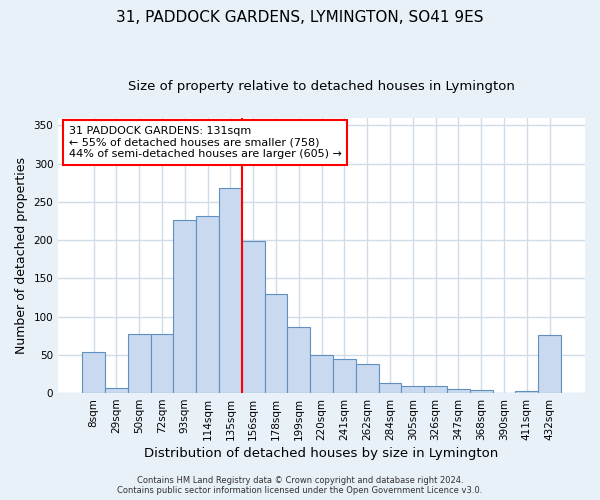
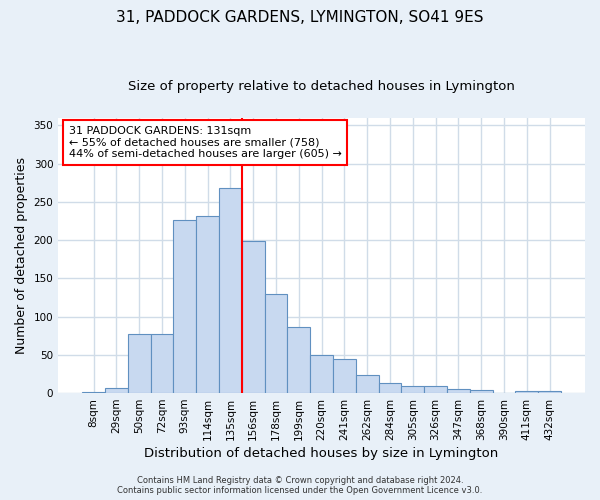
8sqm: 54 -> 2
262sqm: 38 -> 24
432sqm: 76 -> 3
